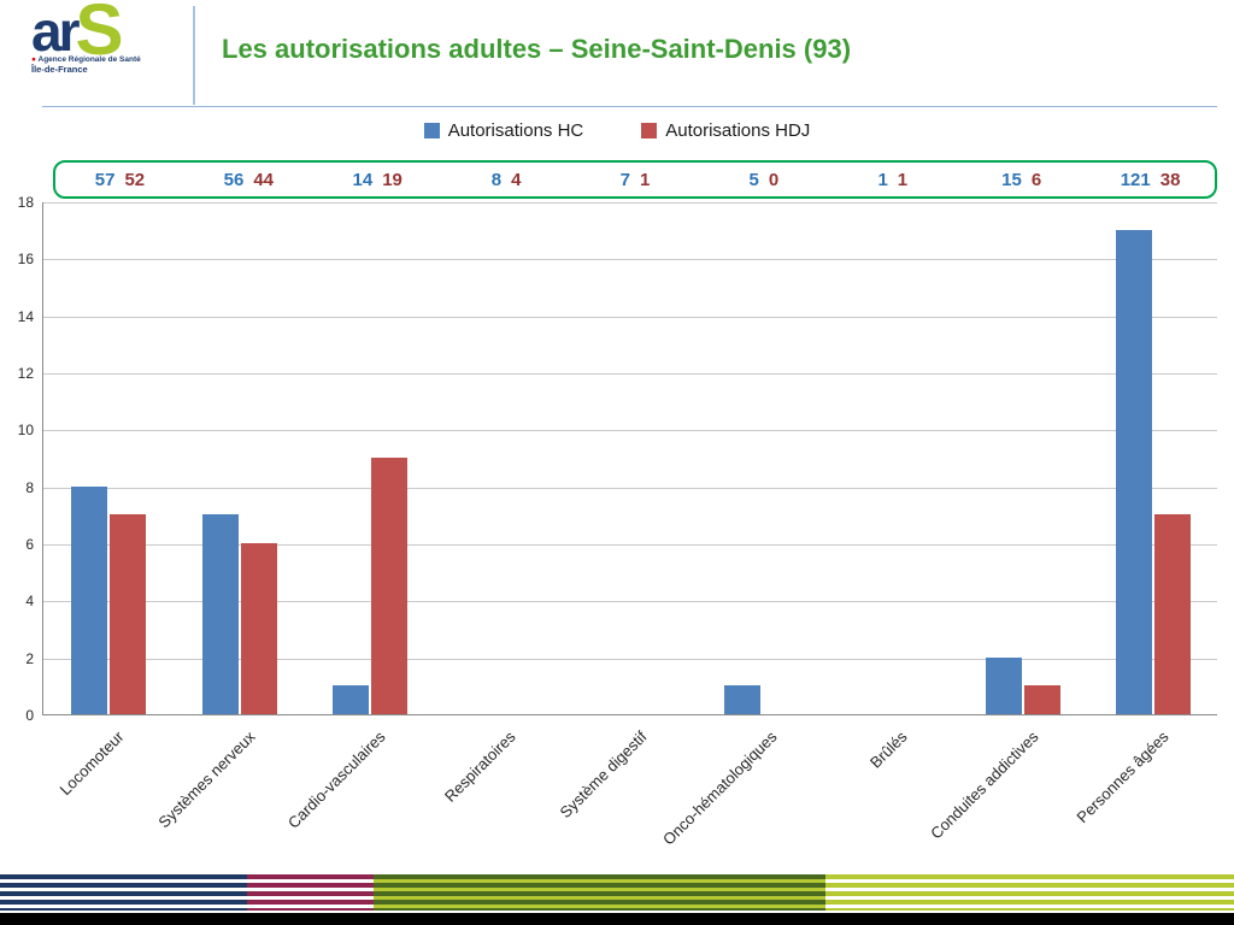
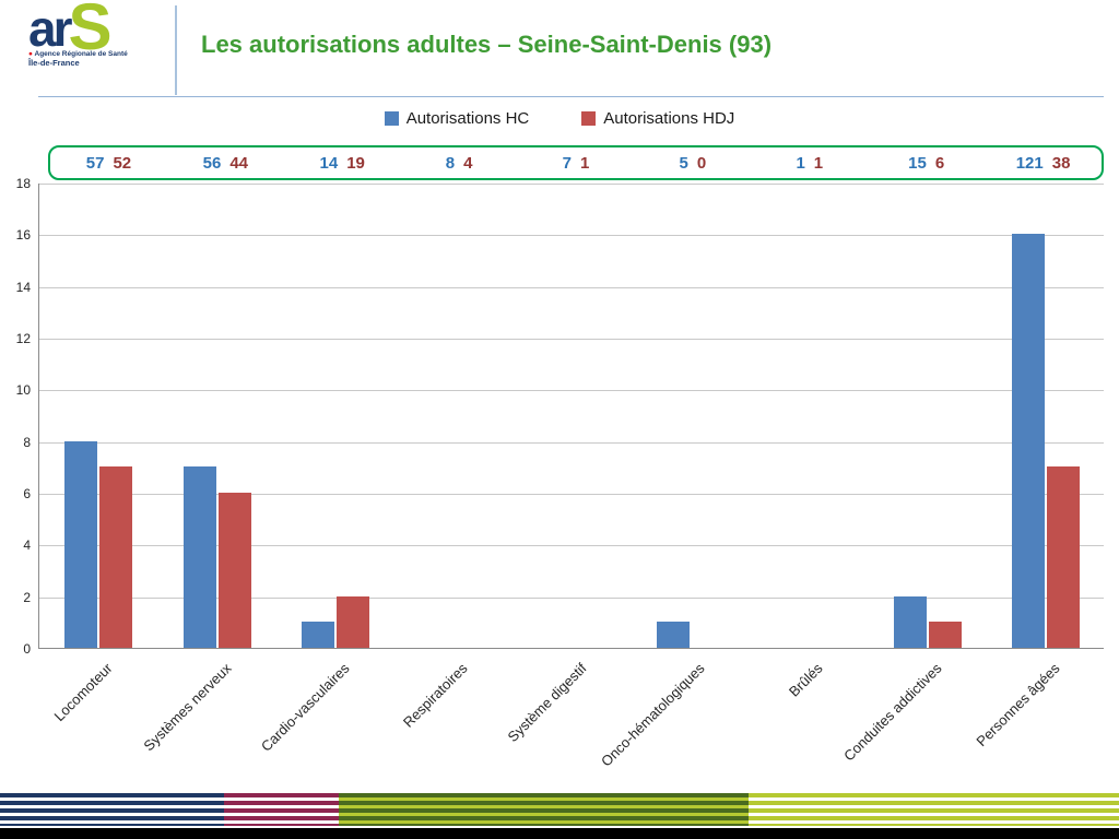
Autorisations HDJ/Cardio-vasculaires: 9 -> 2
Autorisations HC/Personnes âgées: 17 -> 16
